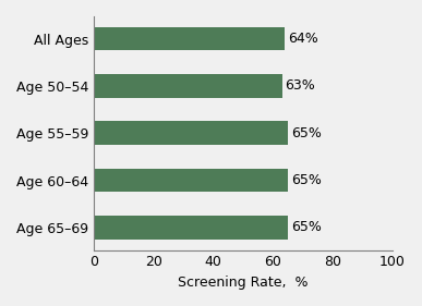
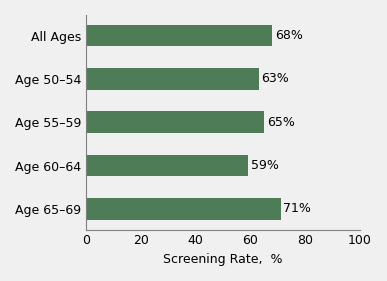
All Ages: 64% -> 68%
Age 60–64: 65% -> 59%
Age 65–69: 65% -> 71%
